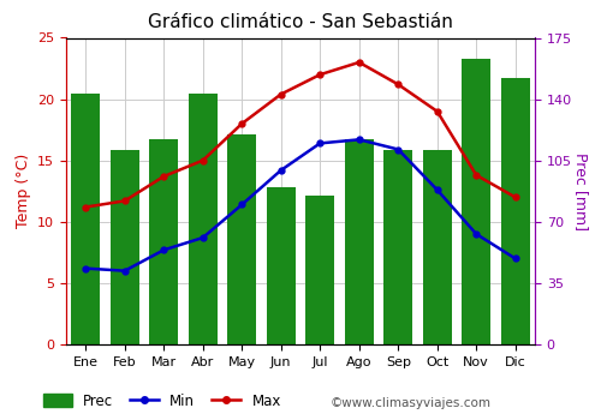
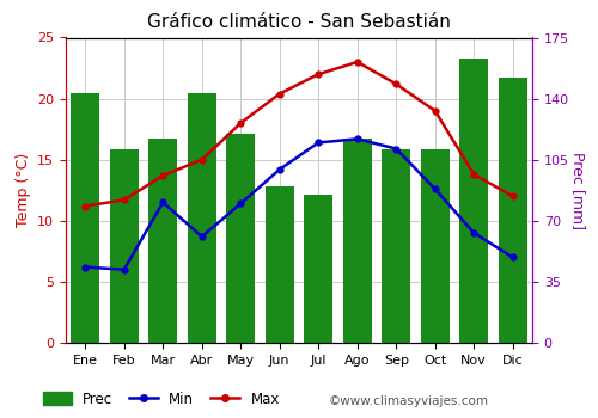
Min/Mar: 7.7 -> 11.5
